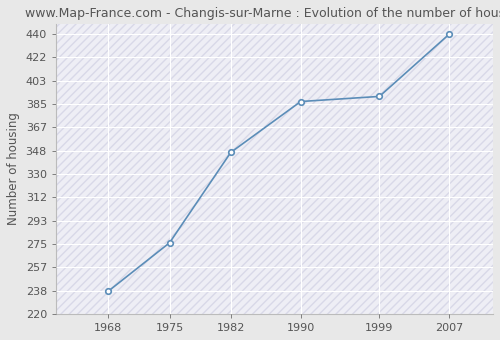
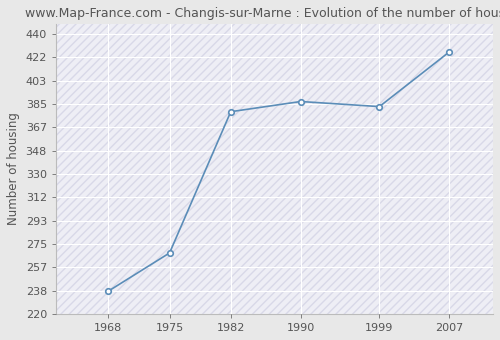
1975: 276 -> 268
1982: 347 -> 379
1999: 391 -> 383
2007: 440 -> 426
